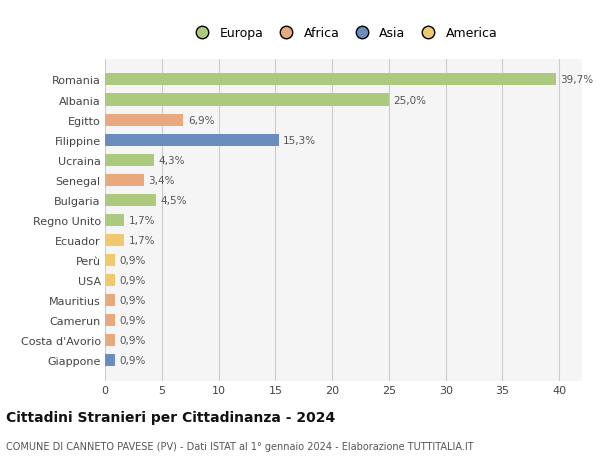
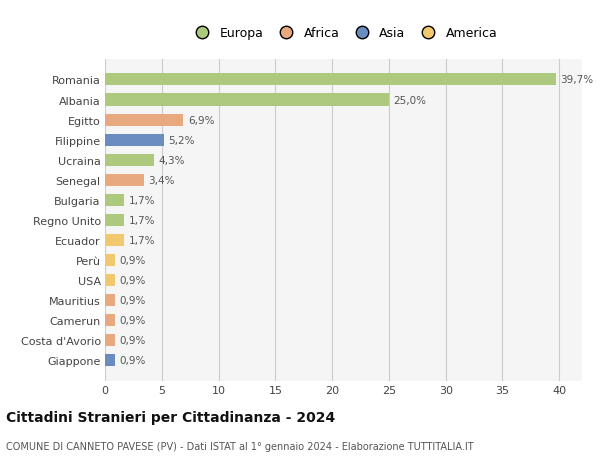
Filippine: 15,3% -> 5,2%
Bulgaria: 4,5% -> 1,7%
